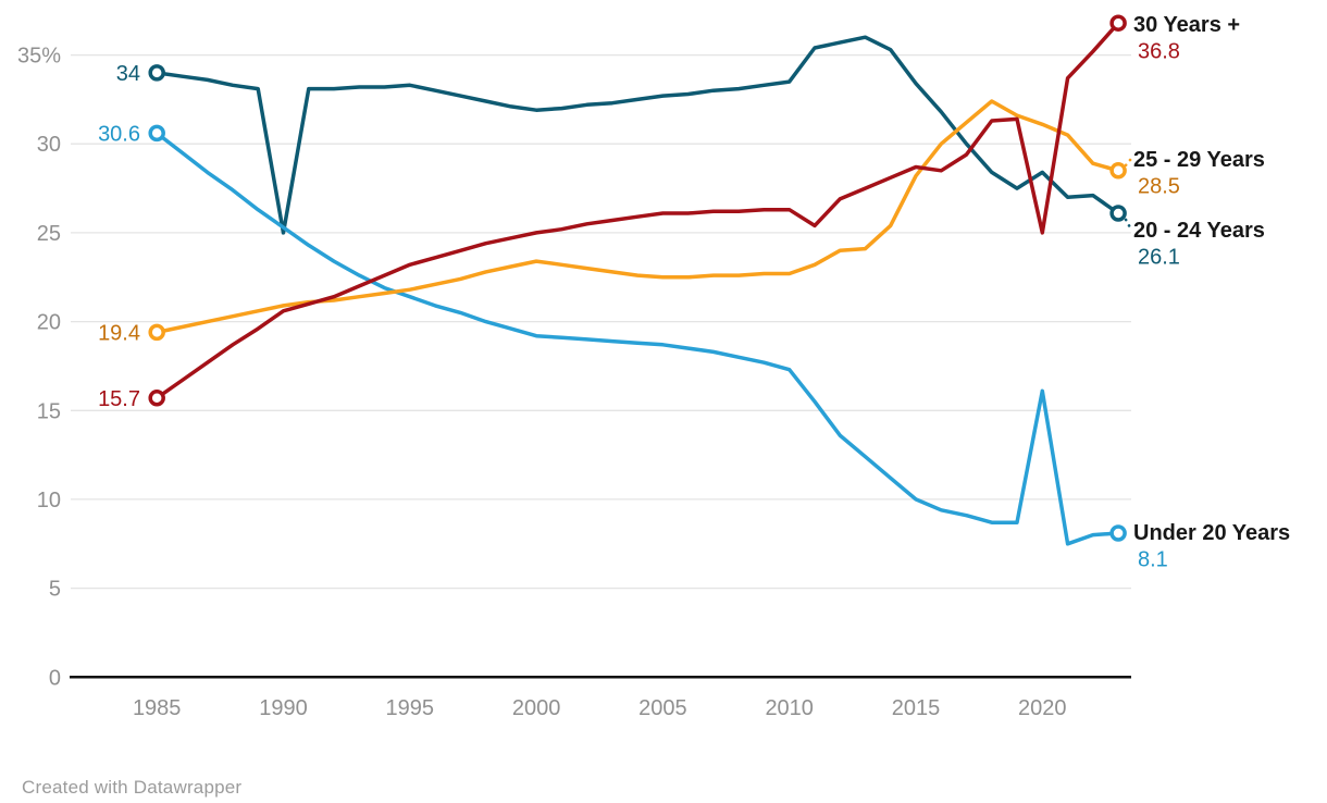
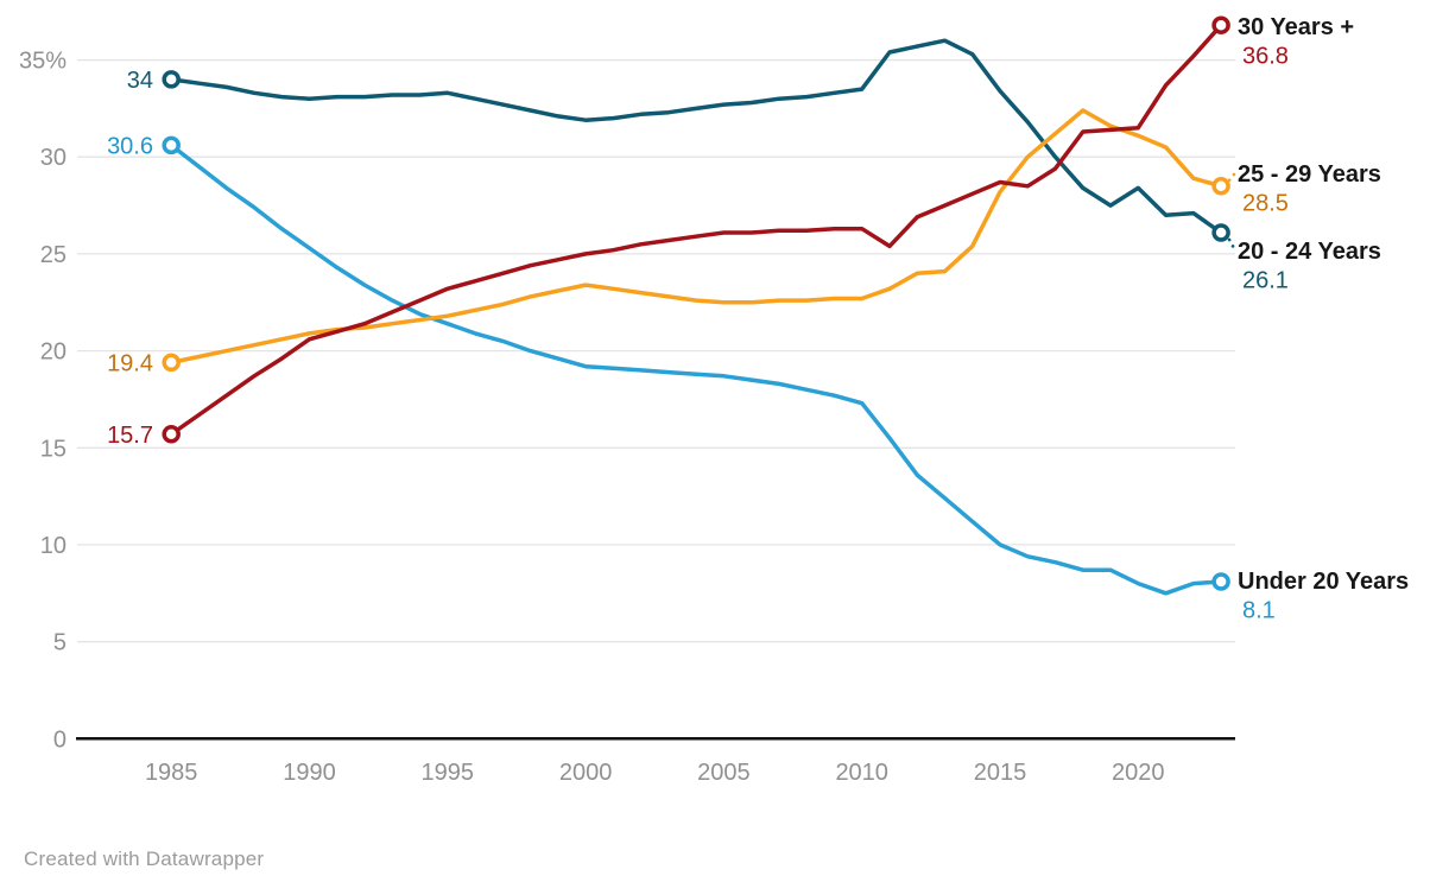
20 - 24 Years/1990: 25.0% -> 33.0%
Under 20 Years/2020: 16.1% -> 8.0%
30 Years +/2020: 25.0% -> 31.5%
